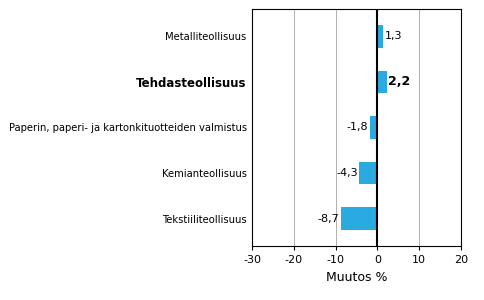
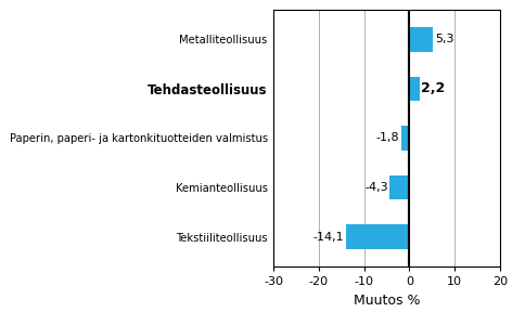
Metalliteollisuus: 1,3 -> 5,3
Tekstiiliteollisuus: -8,7 -> -14,1
